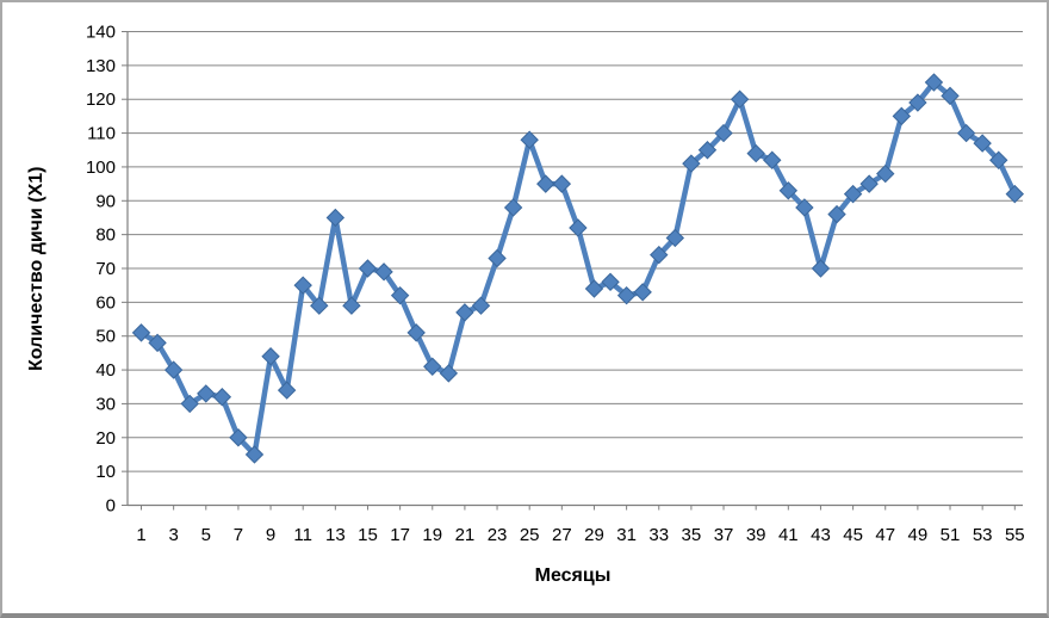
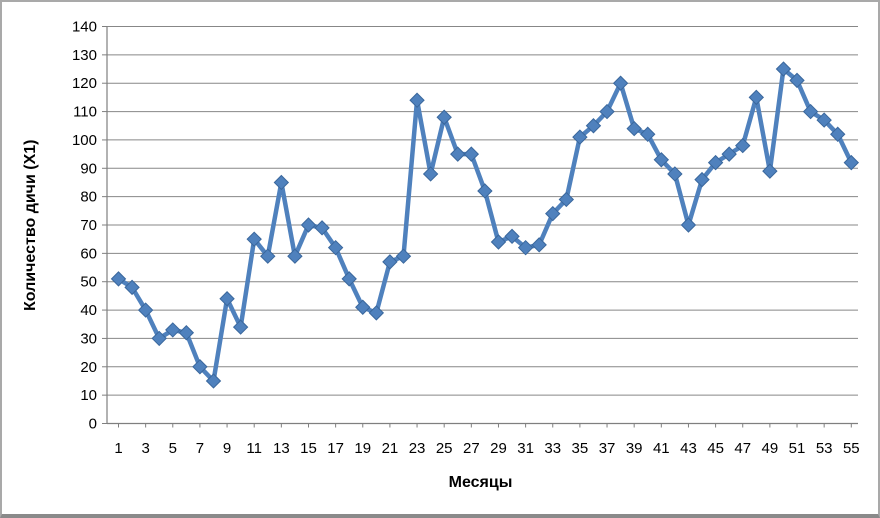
23: 73 -> 114
49: 119 -> 89
